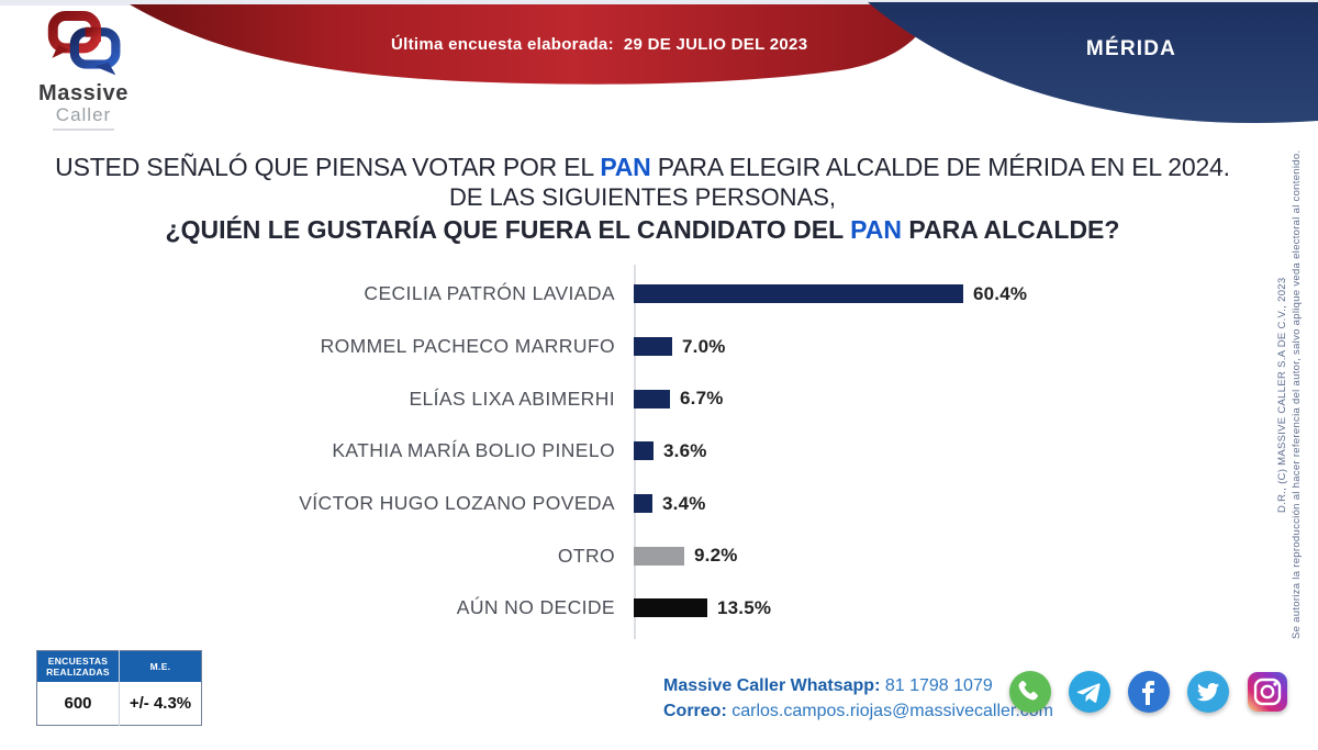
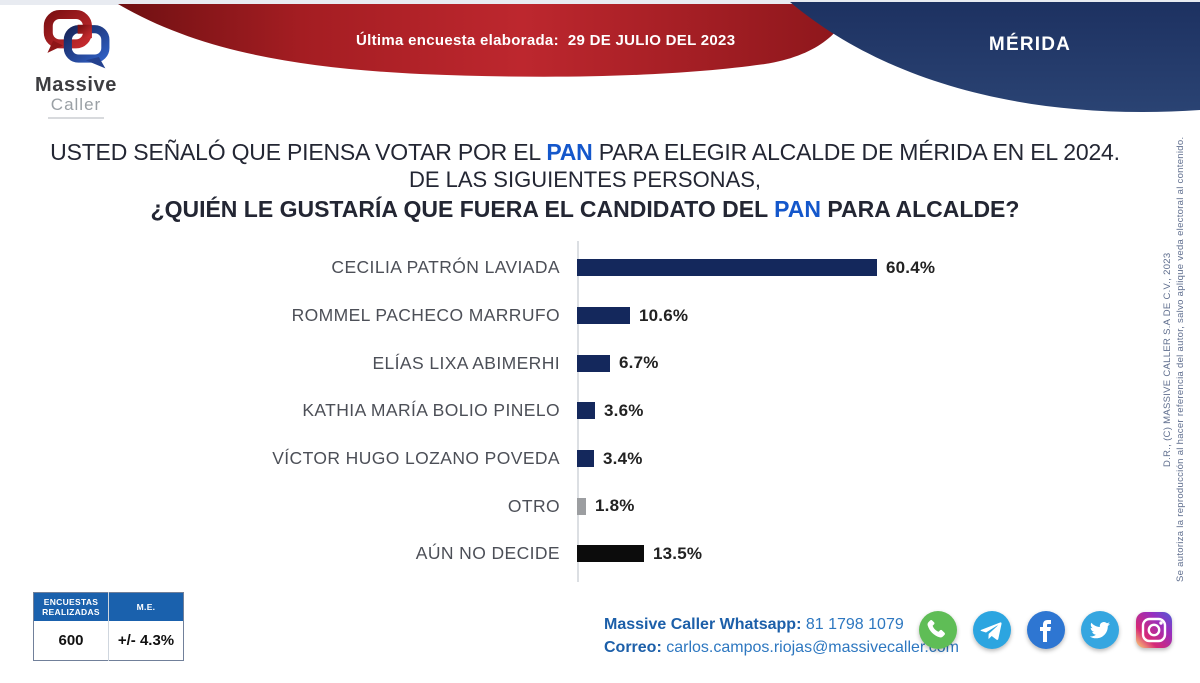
ROMMEL PACHECO MARRUFO: 7.0% -> 10.6%
OTRO: 9.2% -> 1.8%
